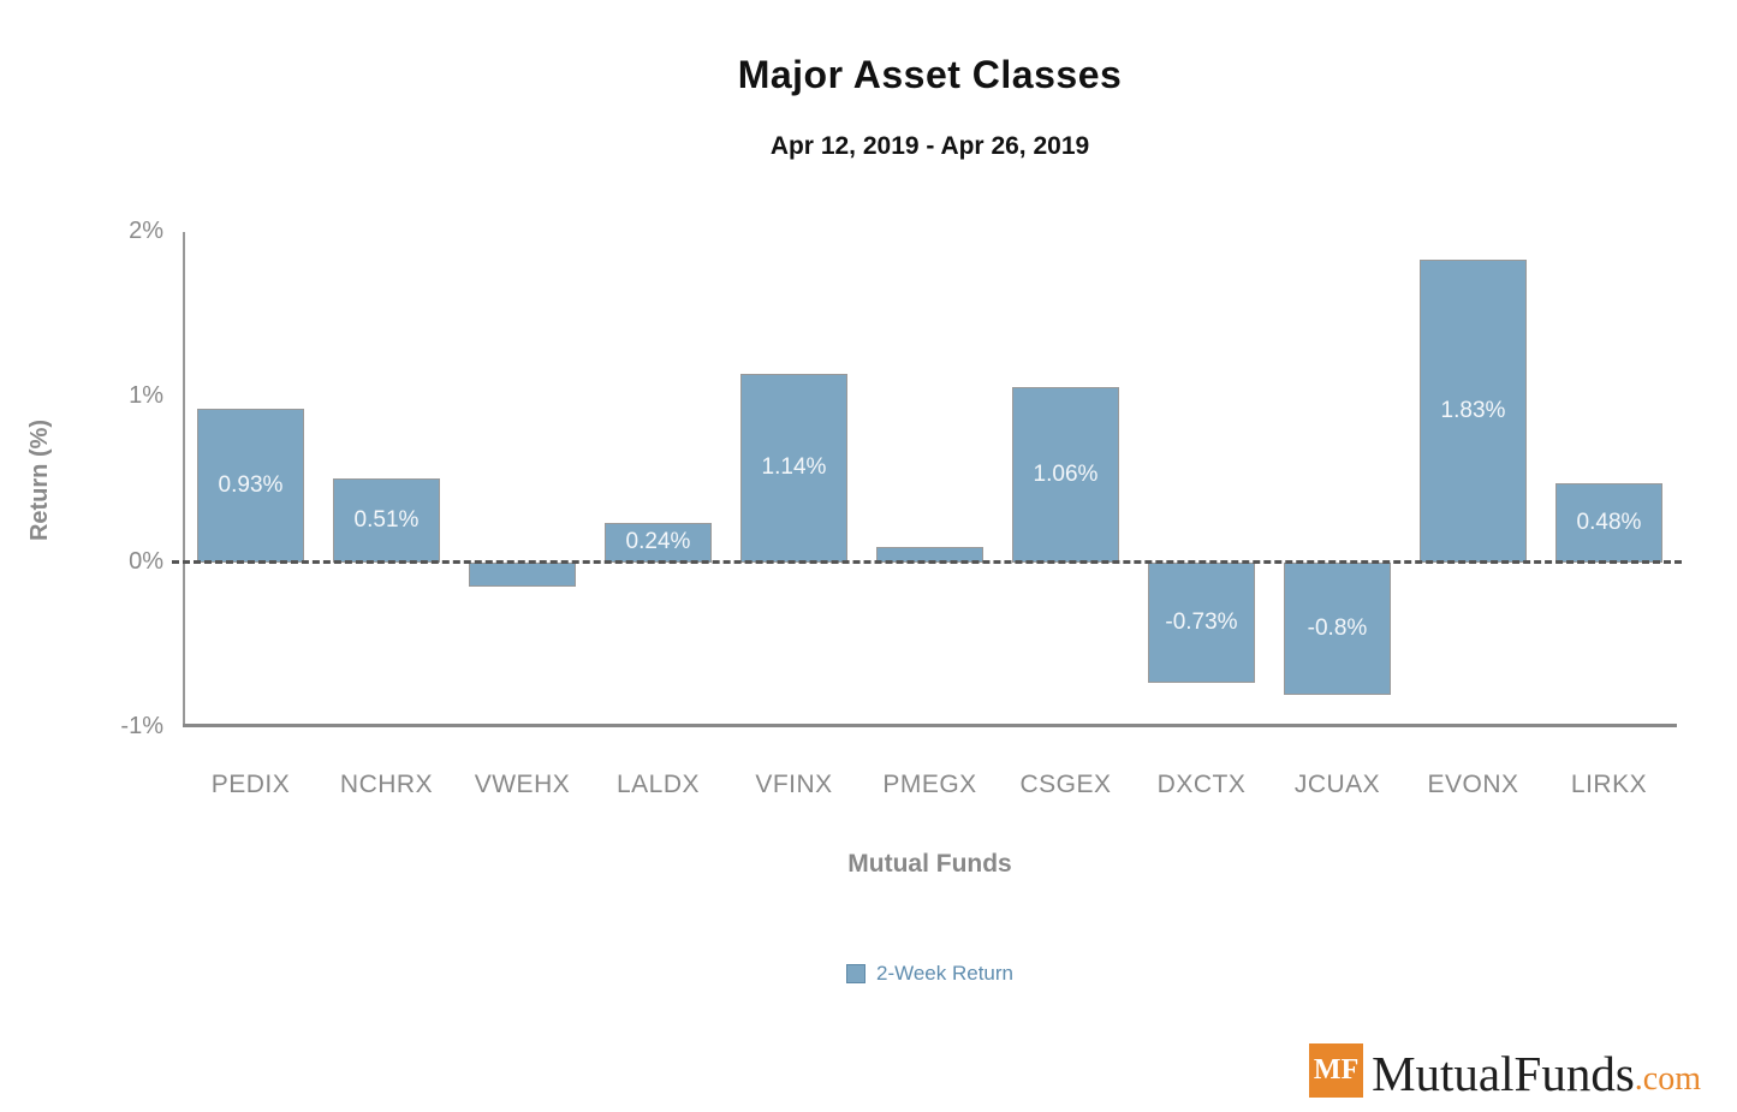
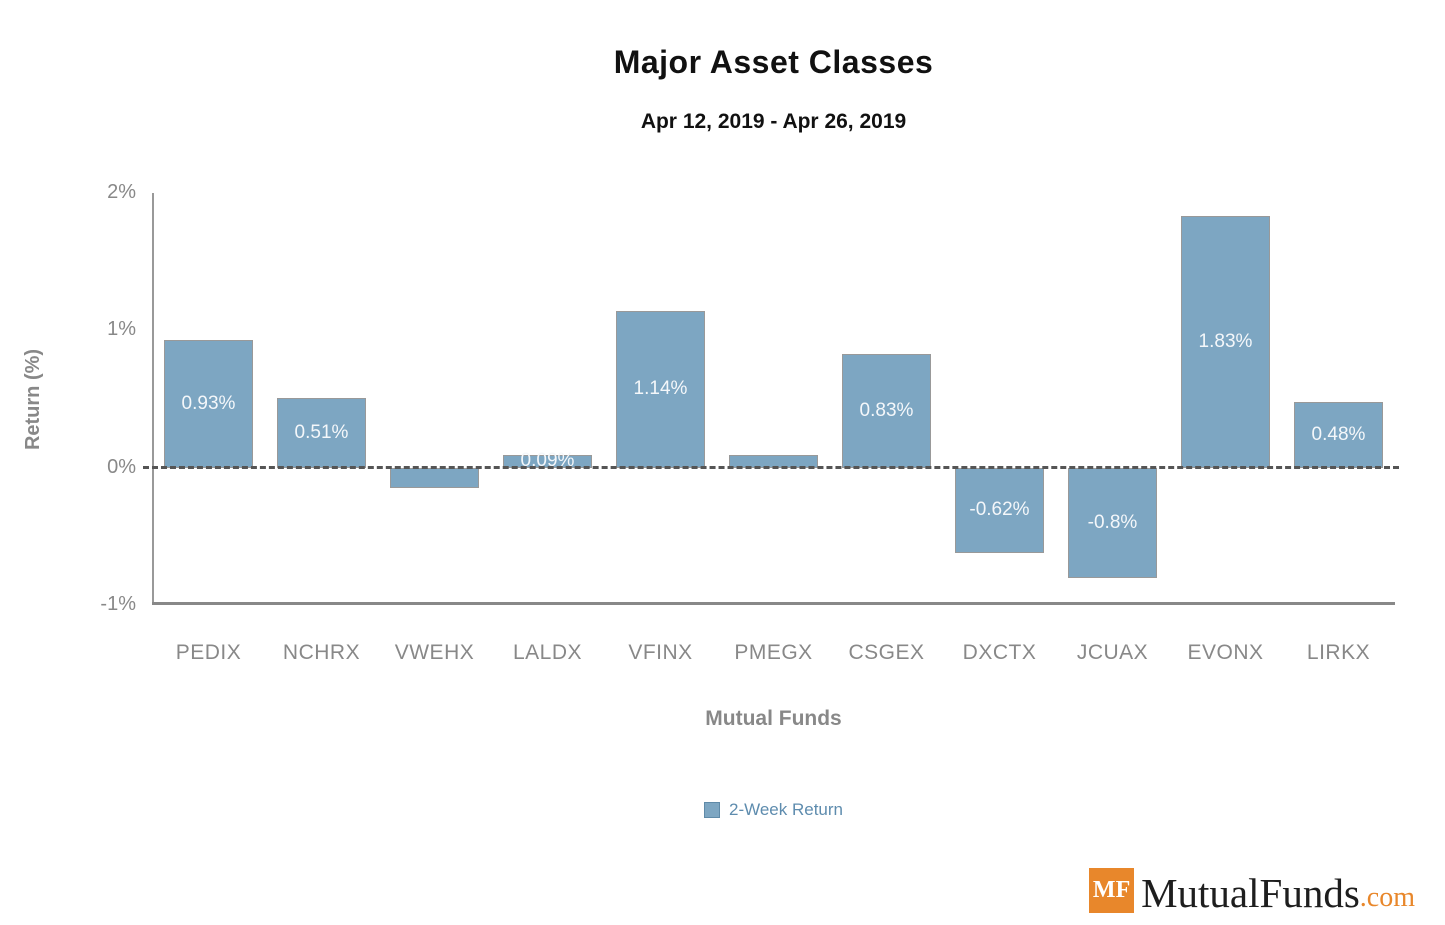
LALDX: 0.24% -> 0.09%
CSGEX: 1.06% -> 0.83%
DXCTX: -0.73% -> -0.62%
